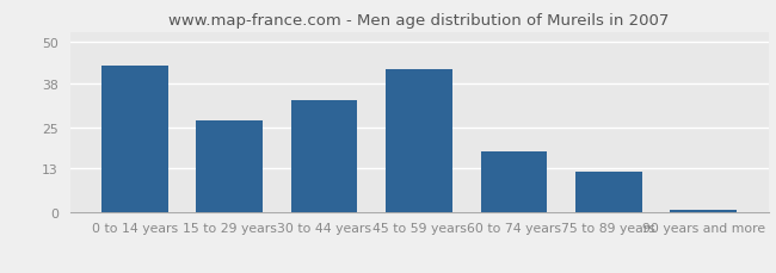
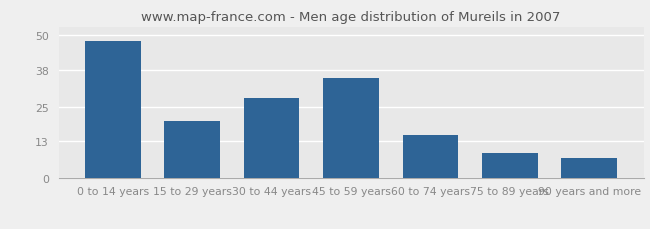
0 to 14 years: 43 -> 48
15 to 29 years: 27 -> 20
30 to 44 years: 33 -> 28
45 to 59 years: 42 -> 35
60 to 74 years: 18 -> 15
75 to 89 years: 12 -> 9
90 years and more: 1 -> 7
